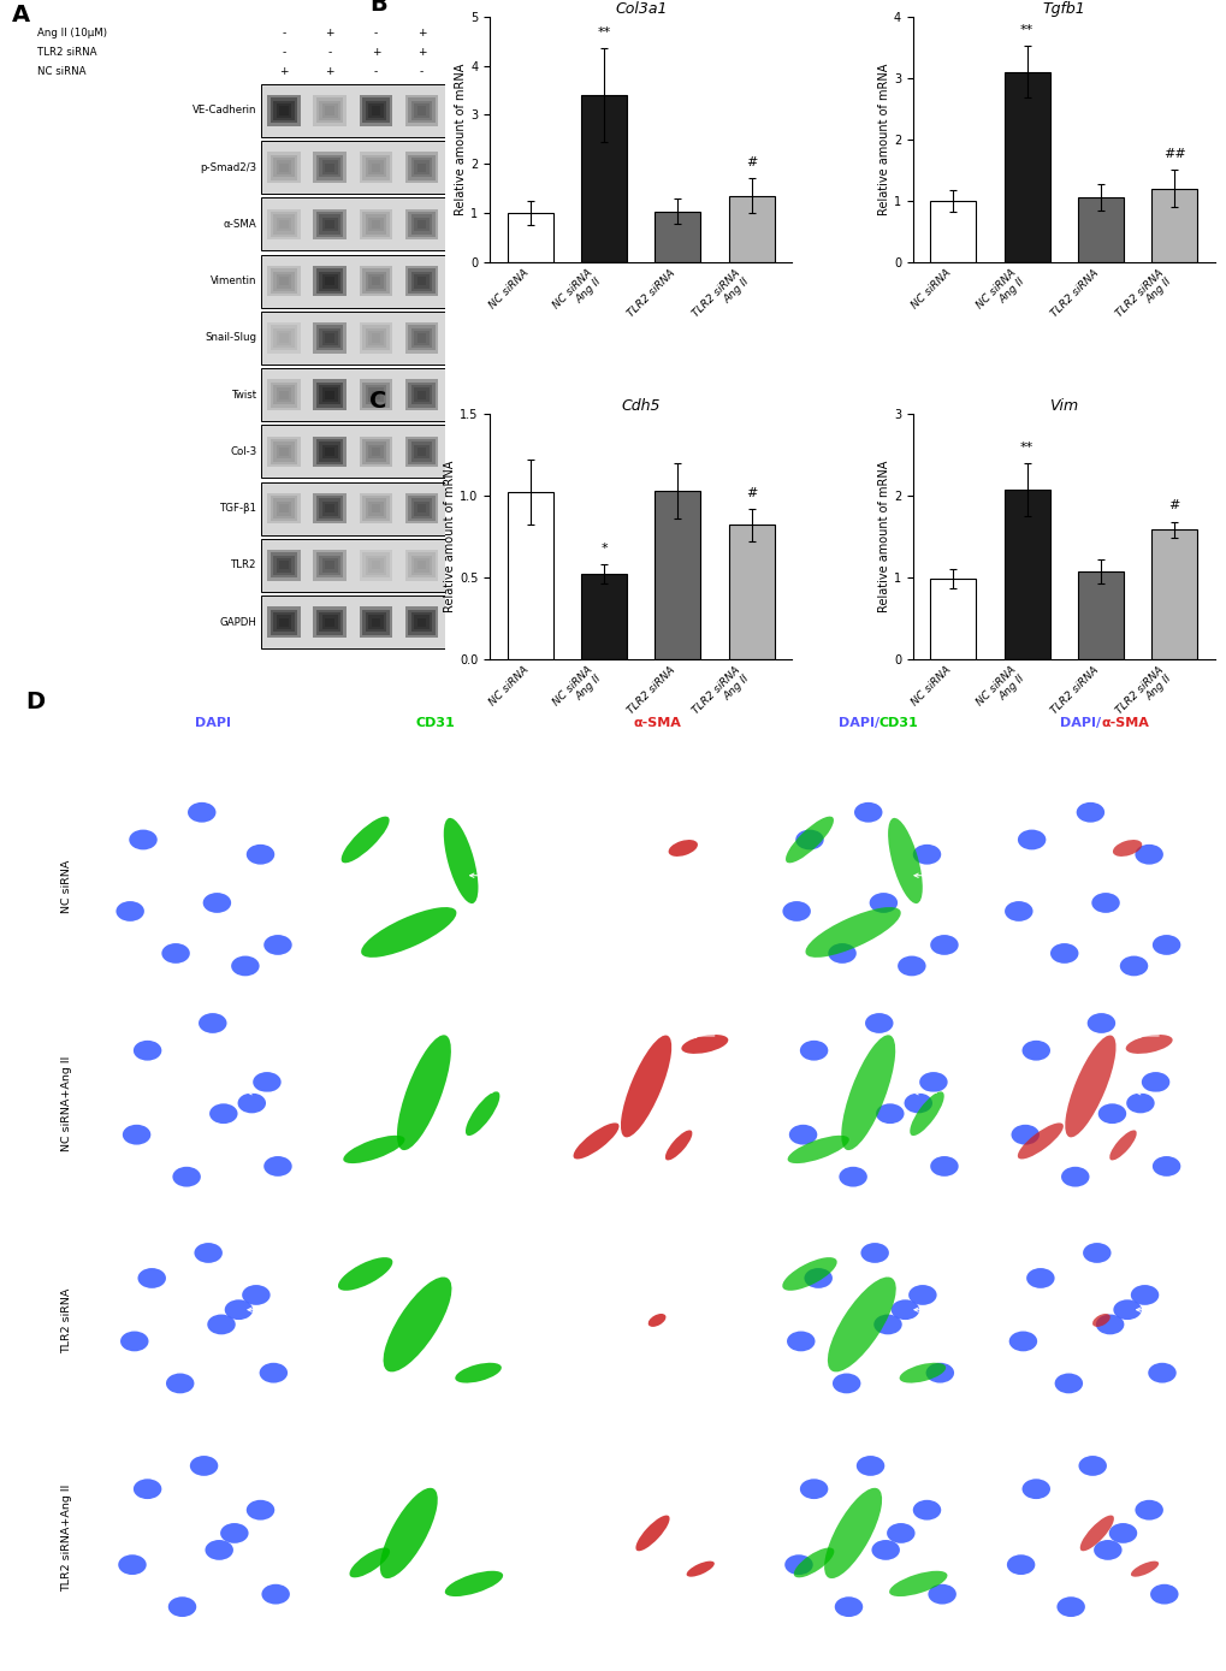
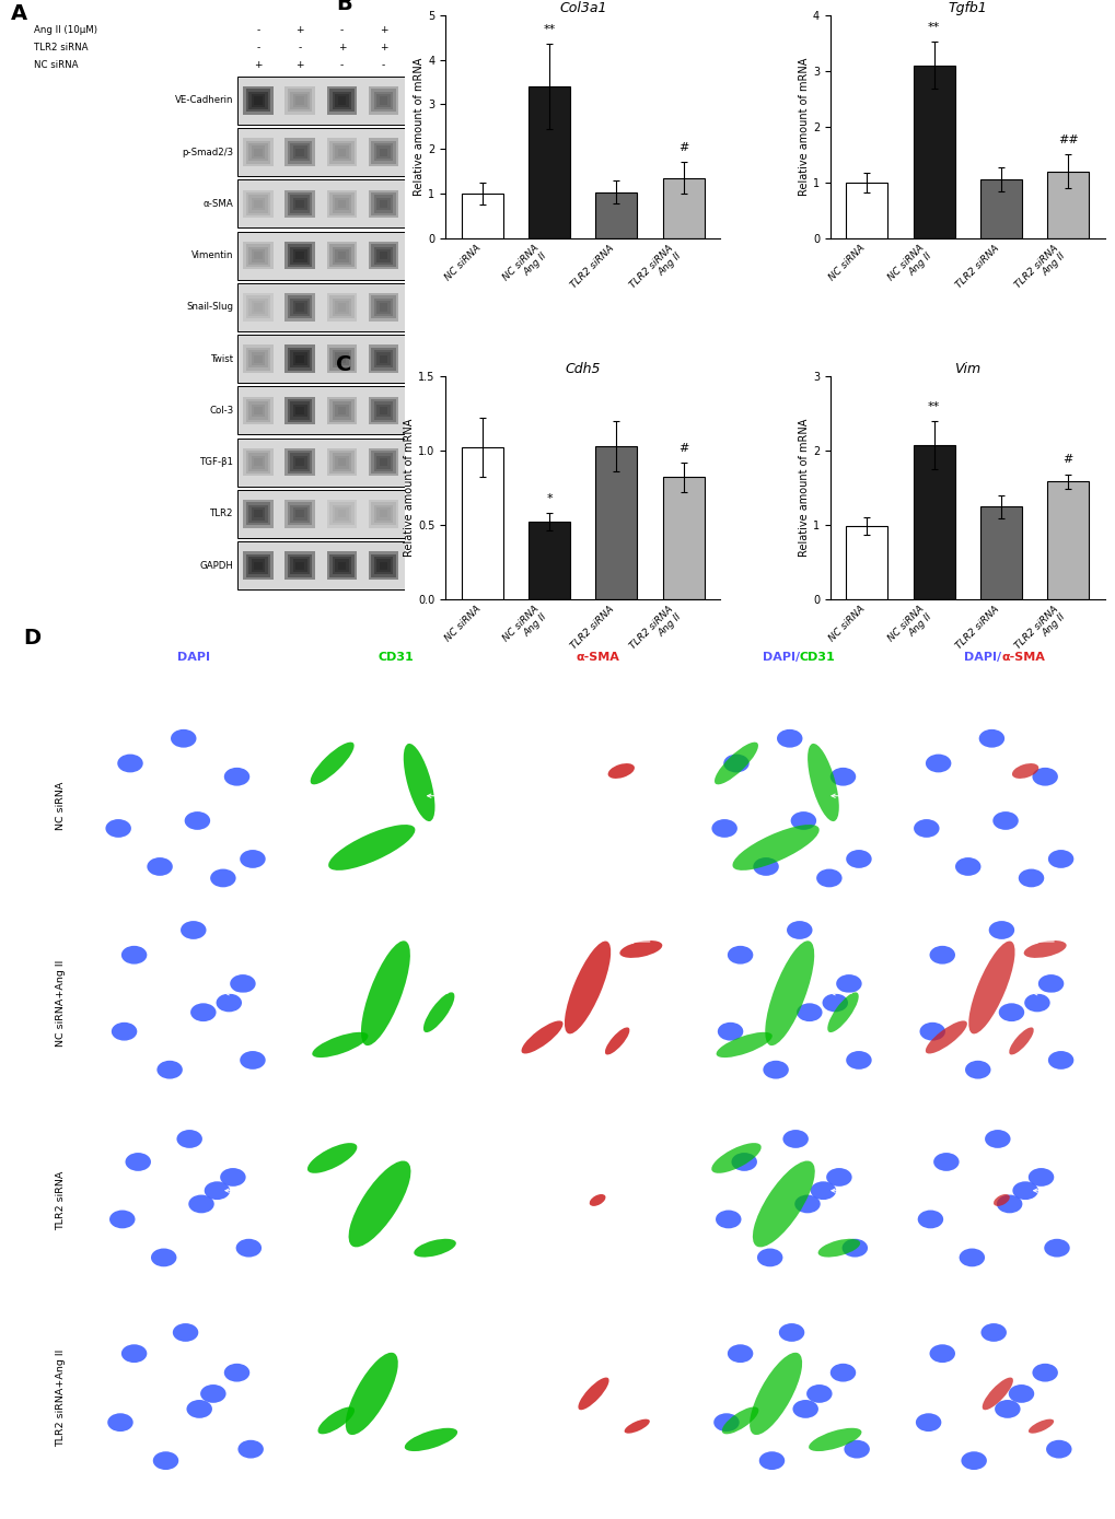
Vim/TLR2 siRNA: 1.07 -> 1.24
